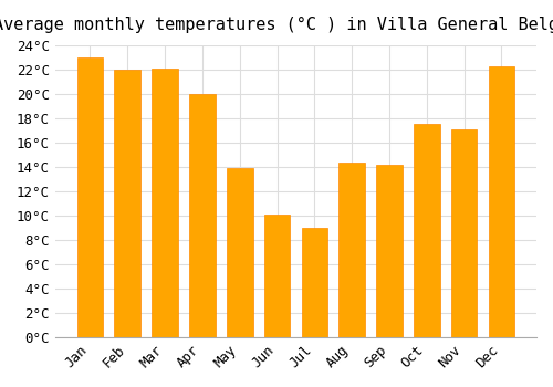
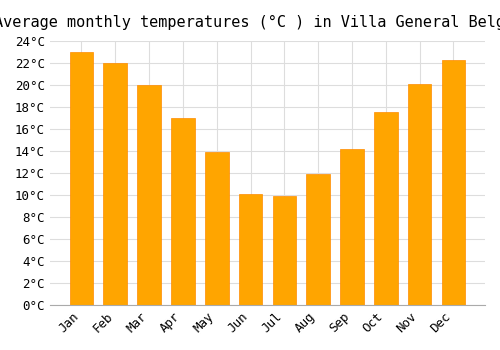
Mar: 22.1°C -> 20.0°C
Apr: 20.0°C -> 17.0°C
Jul: 9.0°C -> 9.9°C
Aug: 14.4°C -> 11.9°C
Nov: 17.1°C -> 20.1°C
